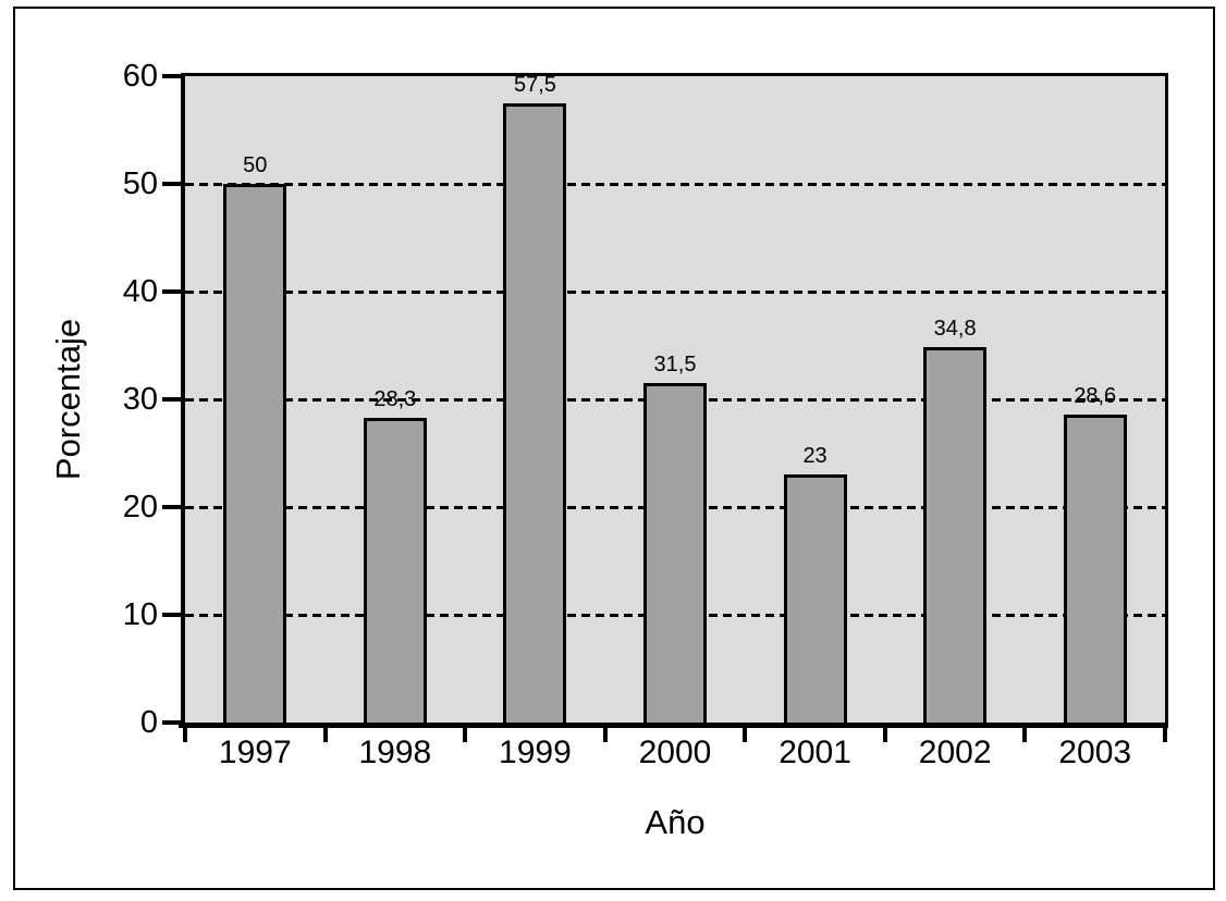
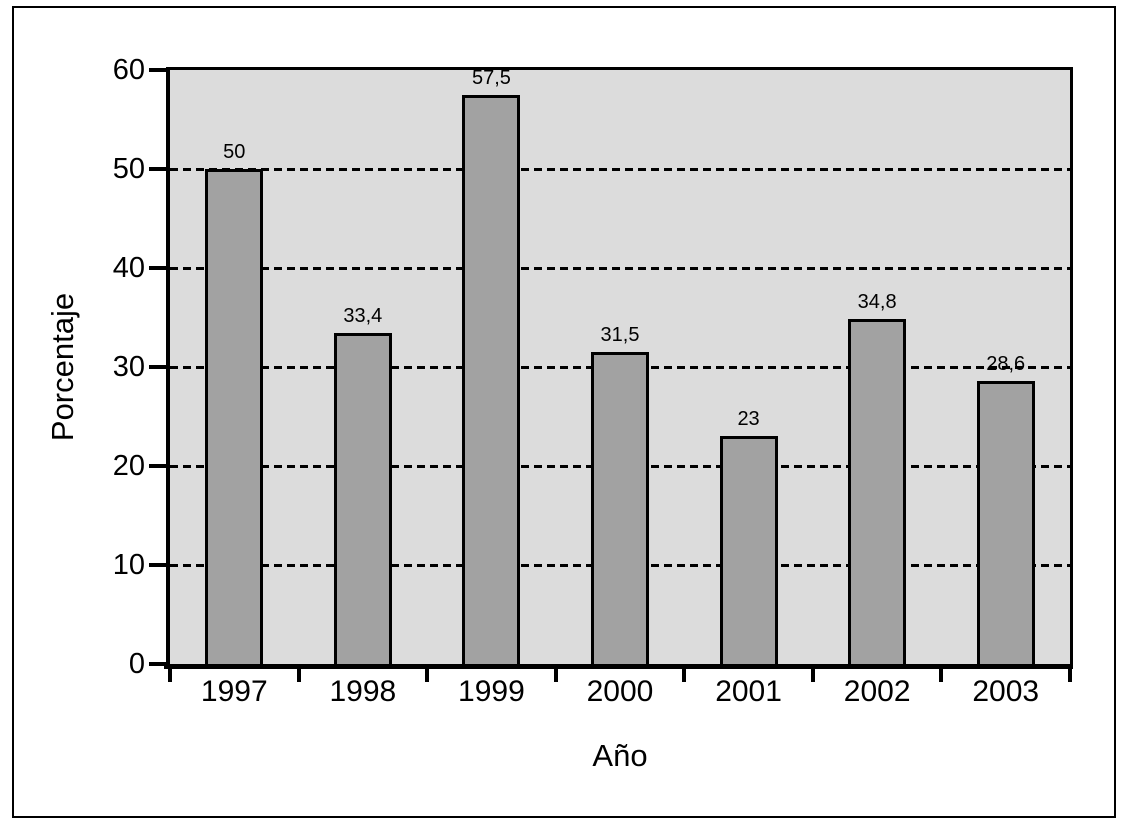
1998: 28,3 -> 33,4
